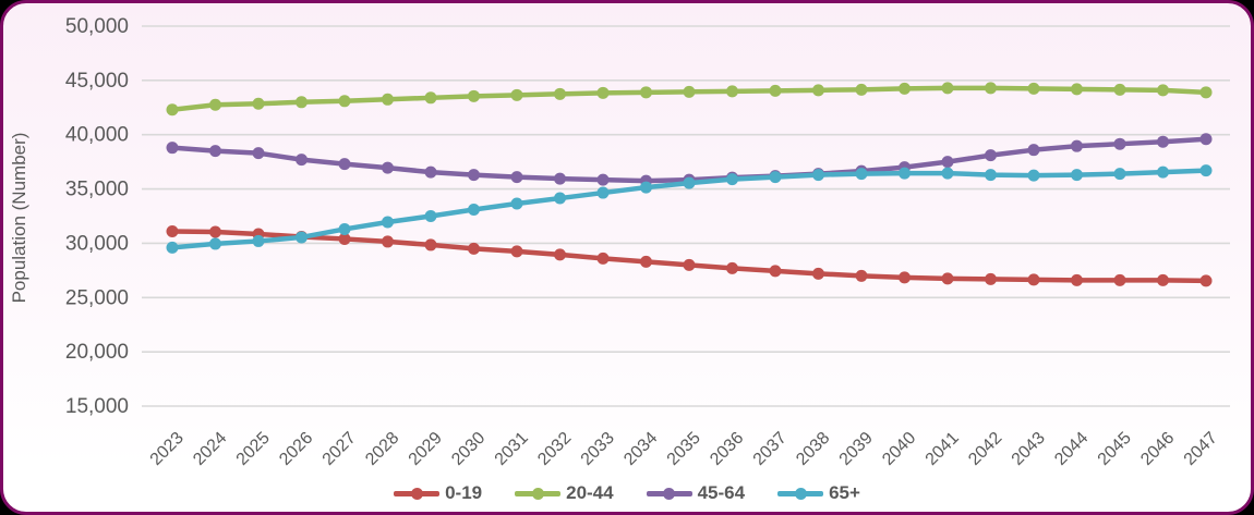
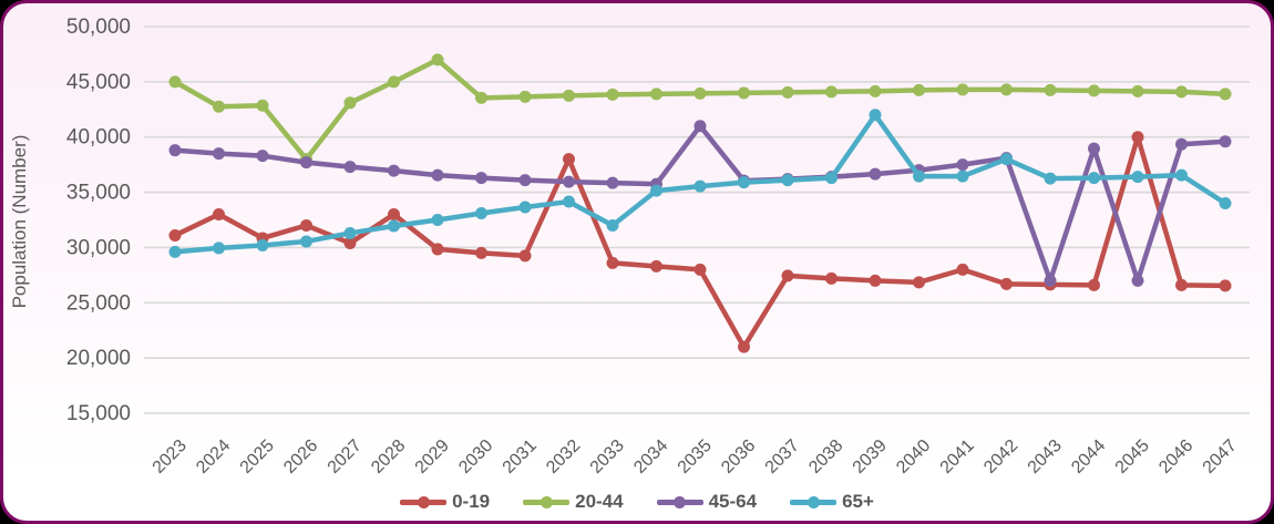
20-44/2023: 42000 -> 45000
0-19/2024: 31000 -> 33000
0-19/2026: 31000 -> 32000
20-44/2026: 43000 -> 38000
0-19/2028: 30000 -> 33000
20-44/2028: 43000 -> 45000
20-44/2029: 43000 -> 47000
0-19/2032: 29000 -> 38000
65+/2033: 35000 -> 32000
45-64/2035: 36000 -> 41000
0-19/2036: 28000 -> 21000
65+/2039: 36000 -> 42000
0-19/2041: 27000 -> 28000
65+/2042: 36000 -> 38000
45-64/2043: 39000 -> 27000
0-19/2045: 27000 -> 40000
45-64/2045: 39000 -> 27000
65+/2047: 37000 -> 34000
